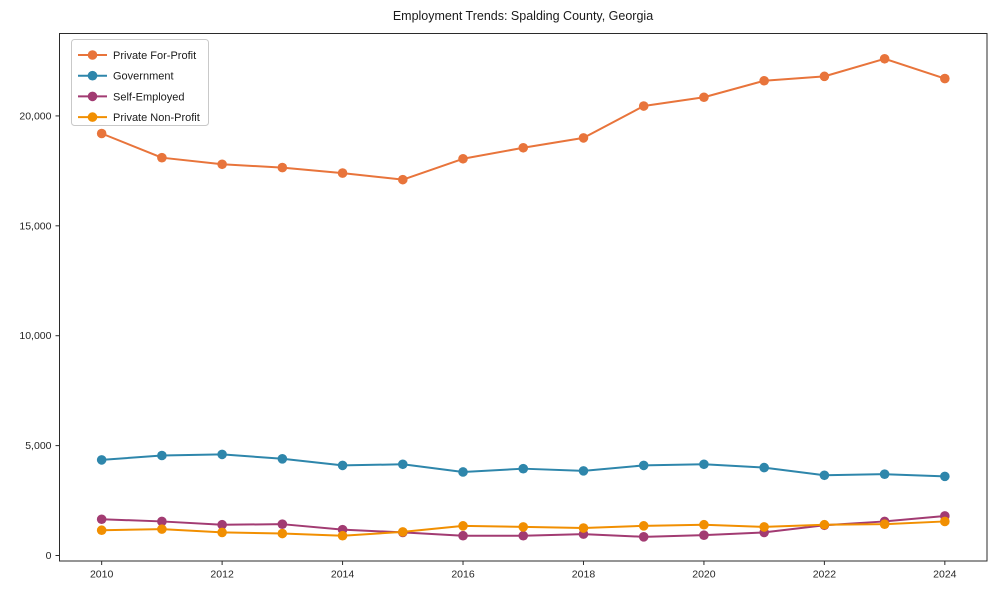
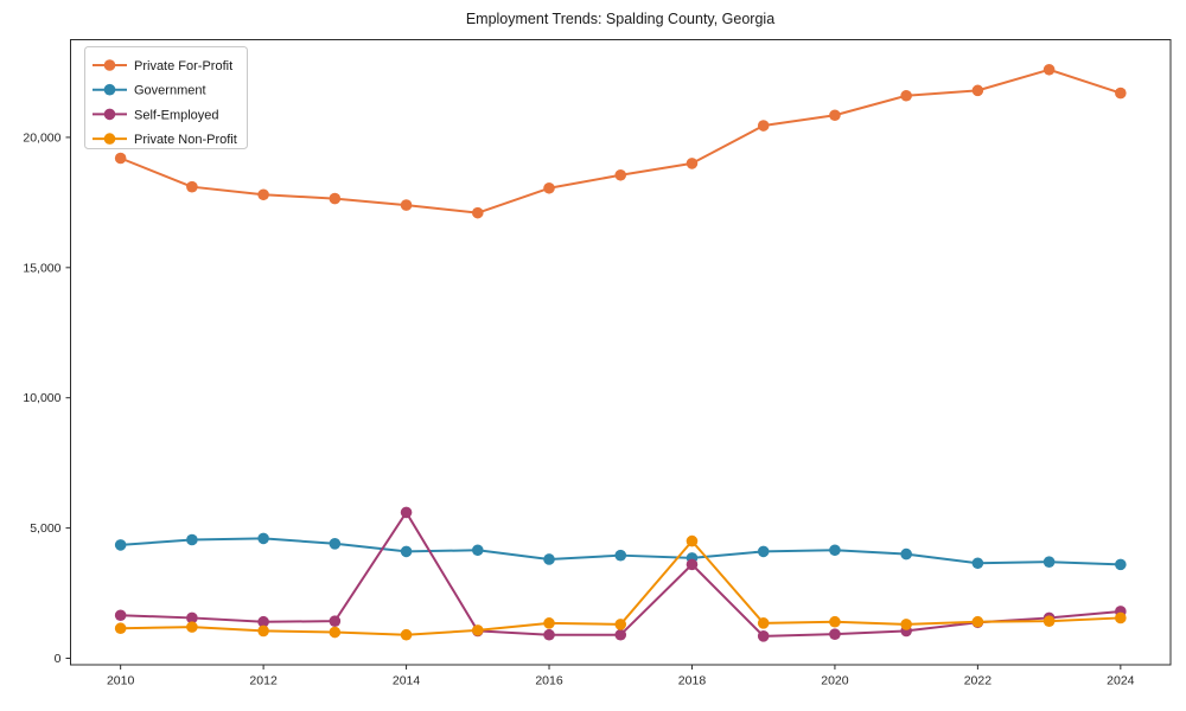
Self-Employed/2014: 1200 -> 5600
Self-Employed/2018: 1000 -> 3600
Private Non-Profit/2018: 1200 -> 4500
